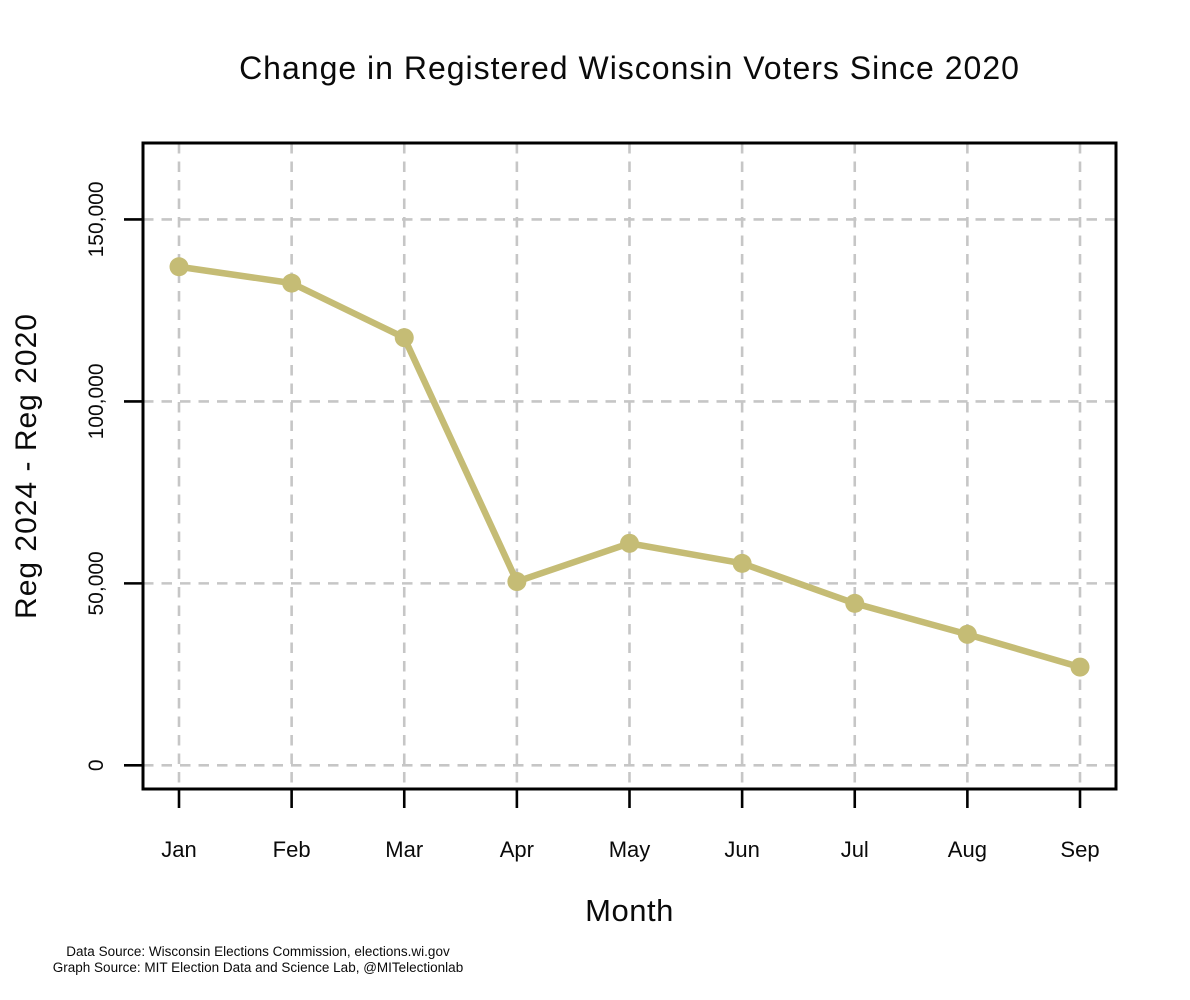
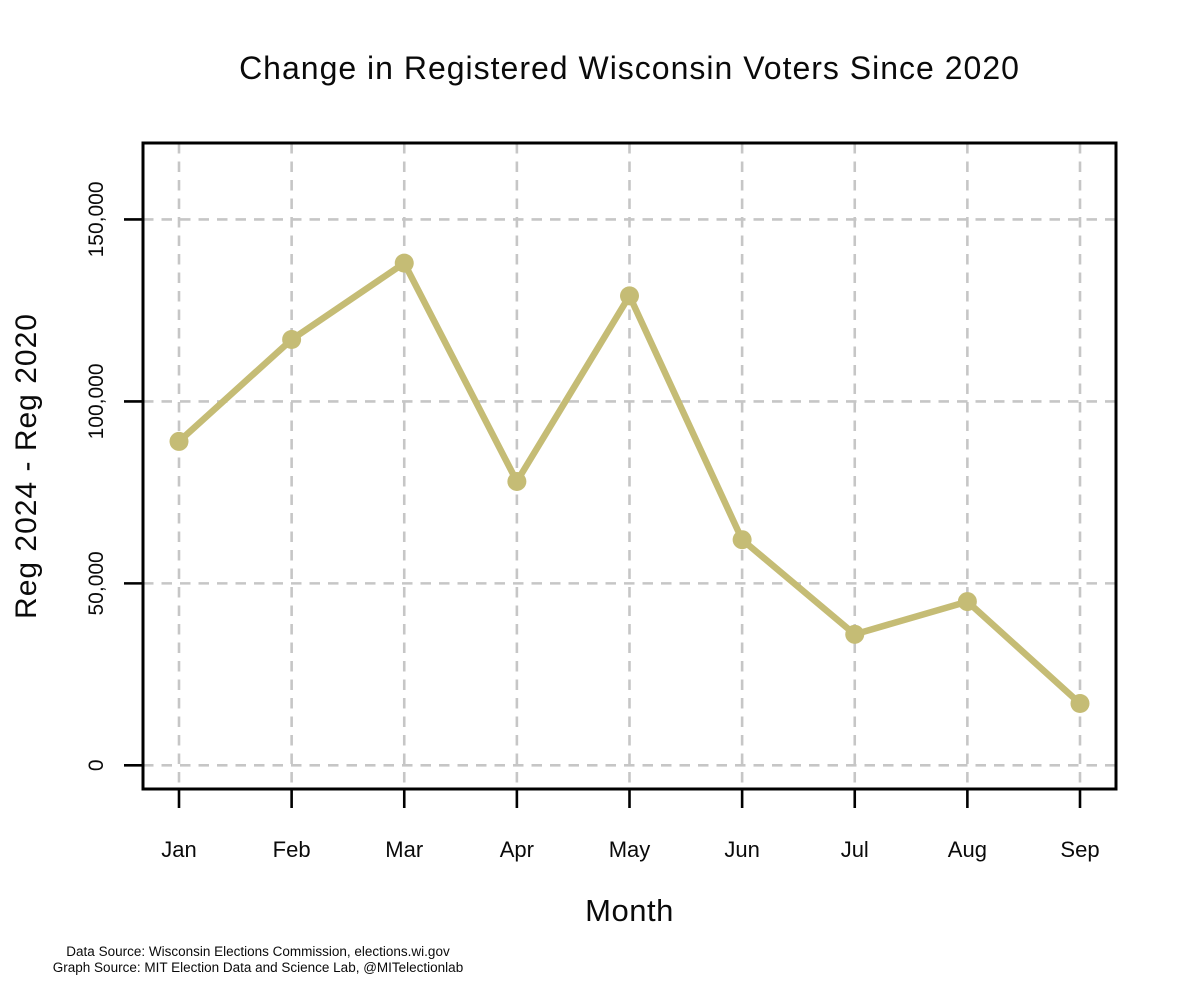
Jan: 137000 -> 89000
Feb: 132000 -> 117000
Mar: 118000 -> 138000
Apr: 50000 -> 78000
May: 61000 -> 129000
Jun: 56000 -> 62000
Jul: 44000 -> 36000
Aug: 36000 -> 45000
Sep: 27000 -> 17000
